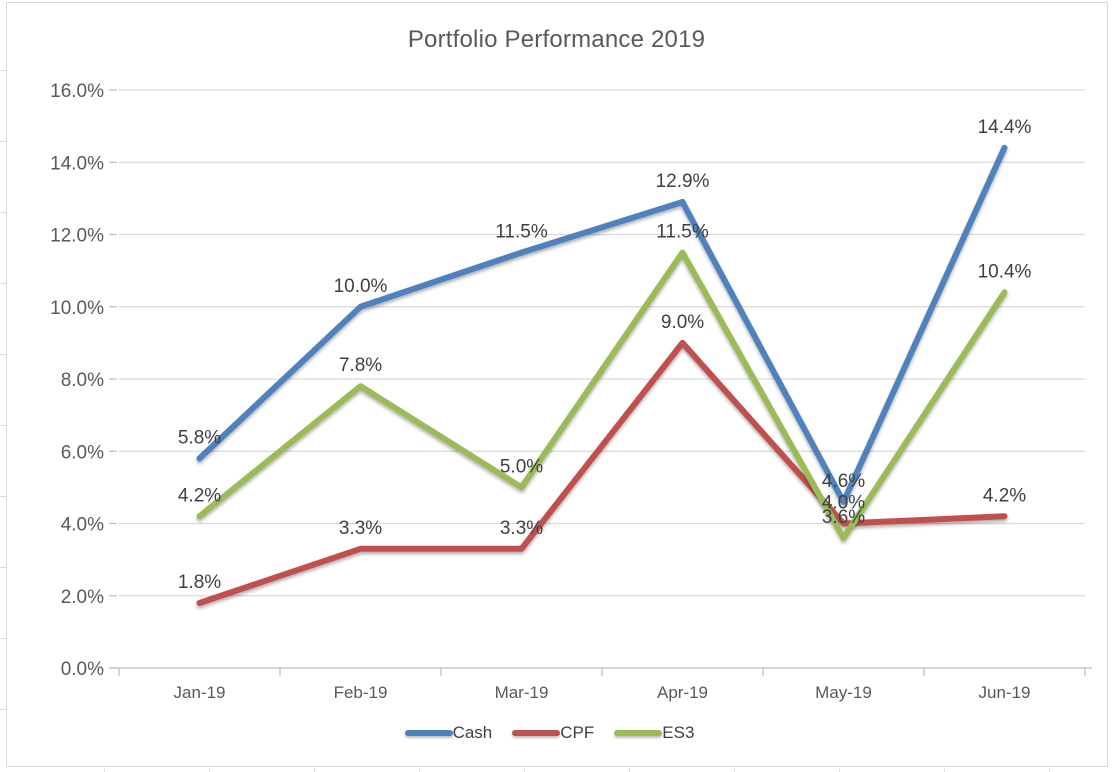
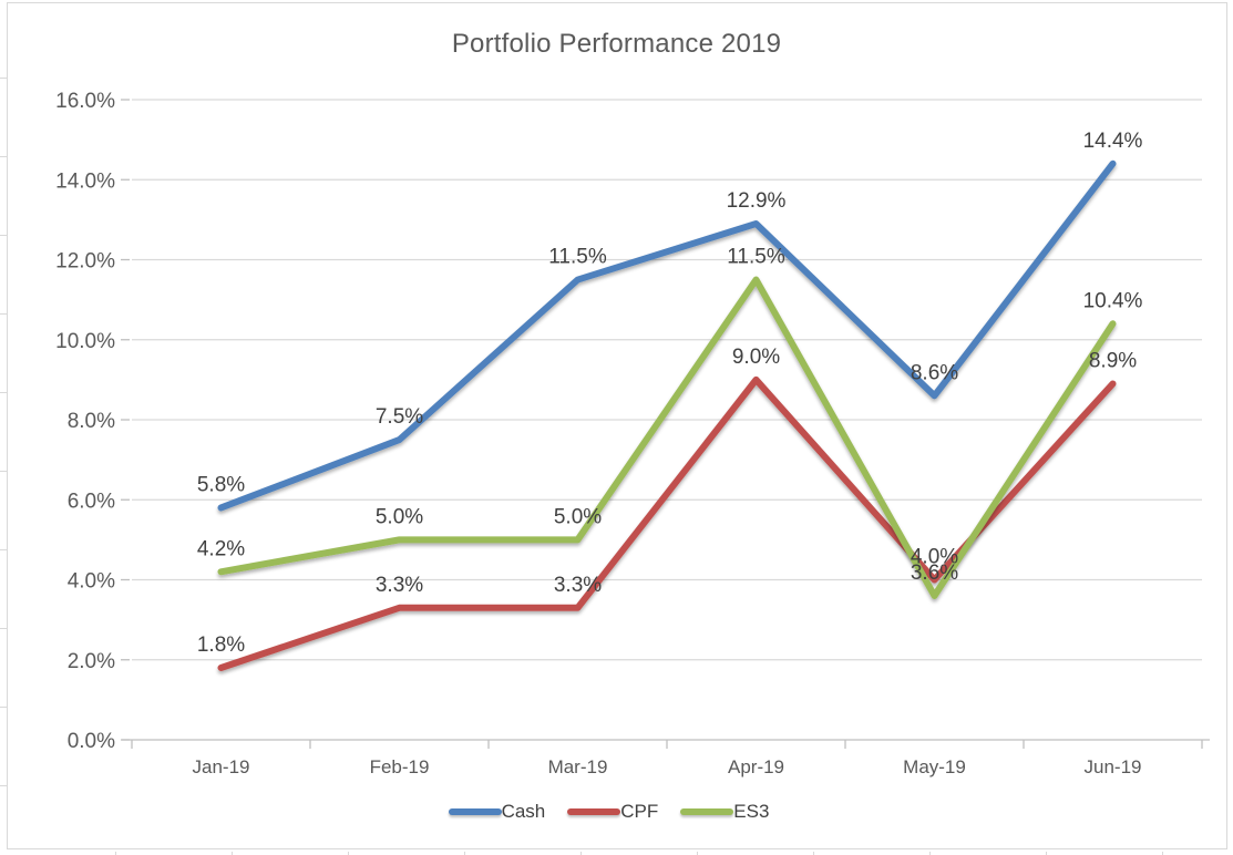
Cash/Feb-19: 10.0% -> 7.5%
ES3/Feb-19: 7.8% -> 5.0%
Cash/May-19: 4.6% -> 8.6%
CPF/Jun-19: 4.2% -> 8.9%
